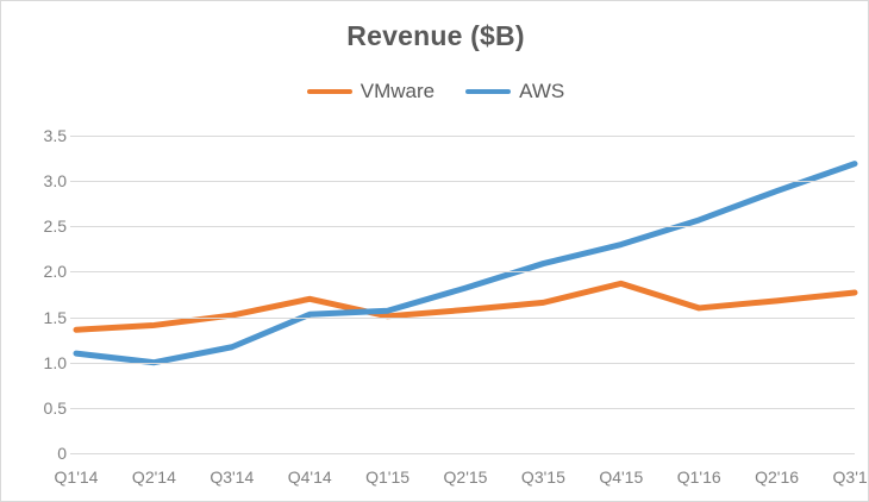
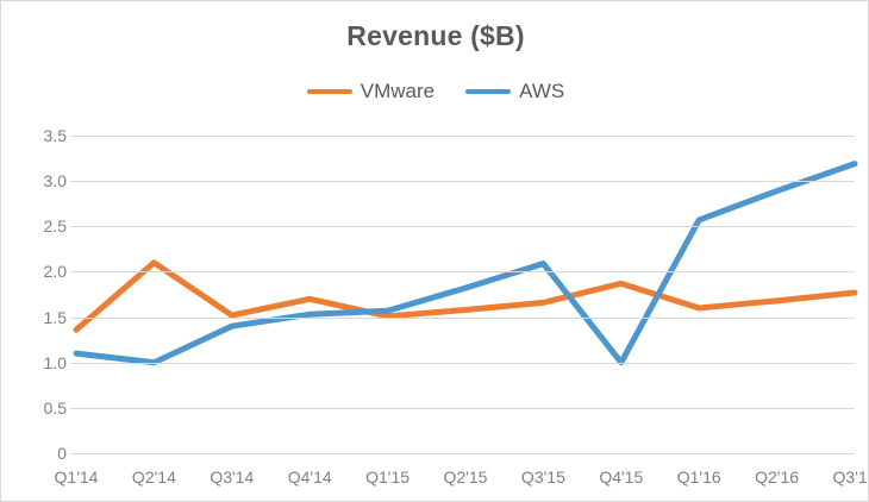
VMware/Q2'14: 1.4 -> 2.1
AWS/Q3'14: 1.2 -> 1.4
AWS/Q4'15: 2.3 -> 1.0
